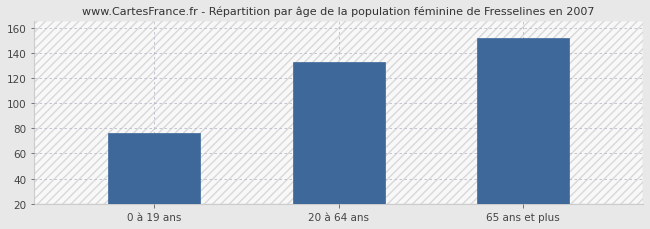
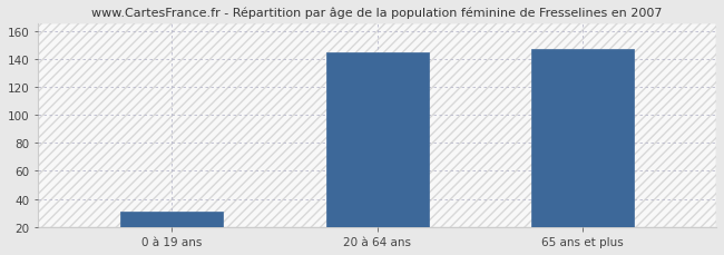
0 à 19 ans: 76 -> 31
20 à 64 ans: 133 -> 145
65 ans et plus: 152 -> 147
